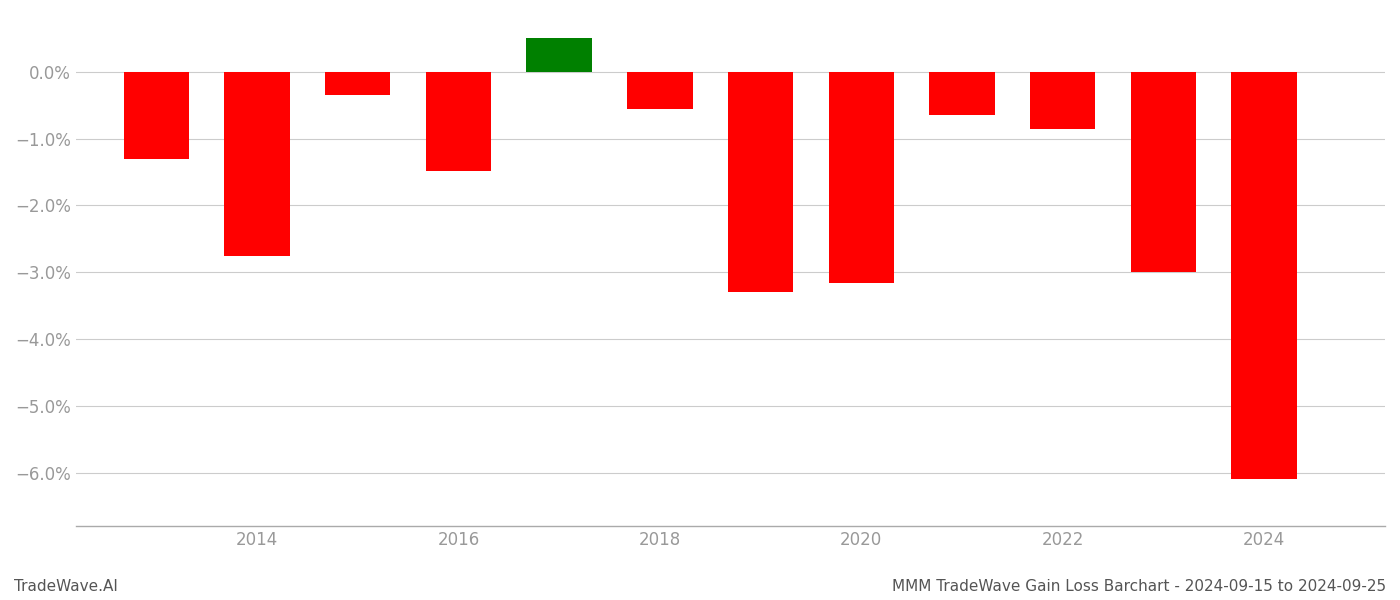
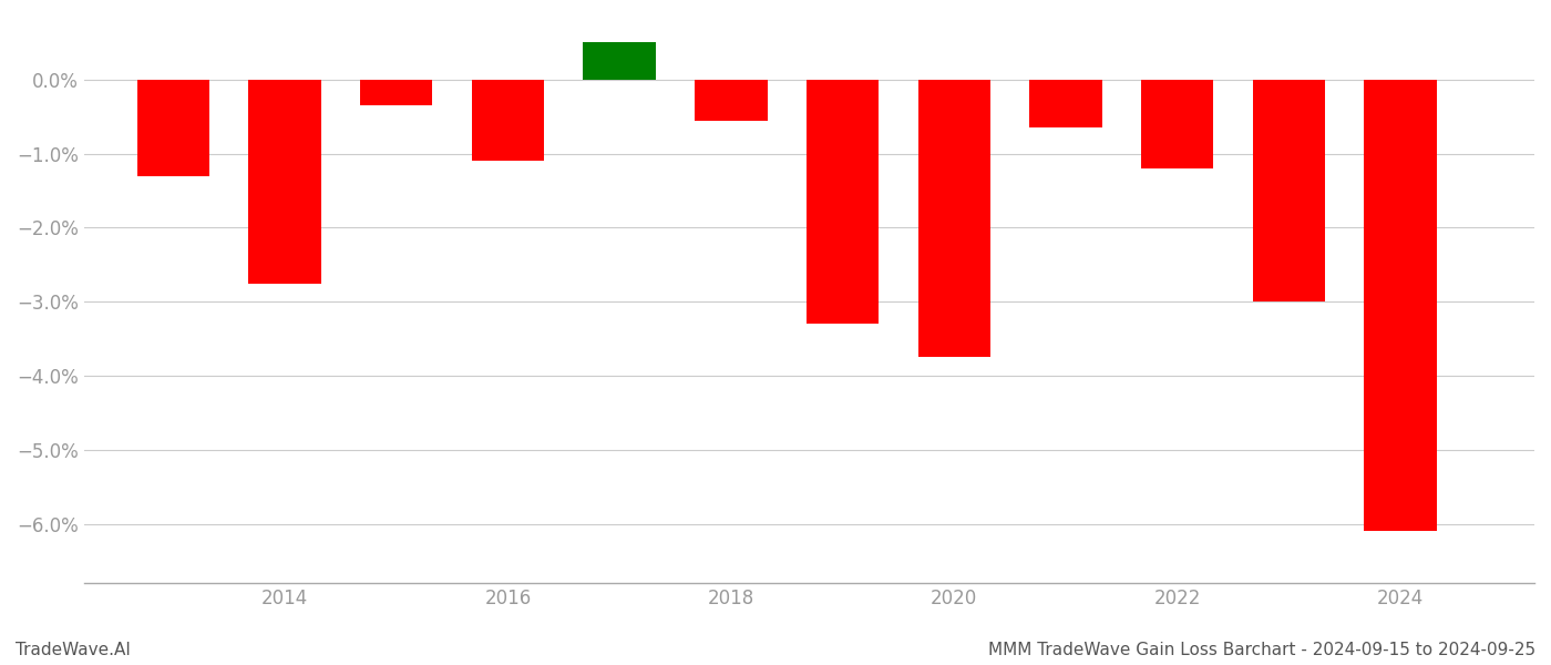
2016: -1.48% -> -1.10%
2020: -3.16% -> -3.75%
2022: -0.86% -> -1.20%
